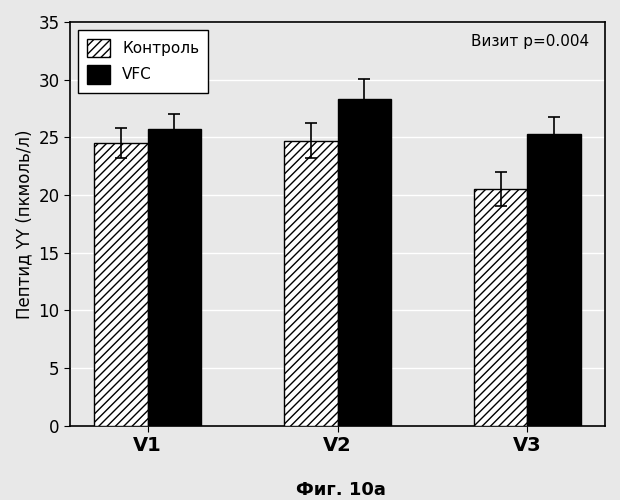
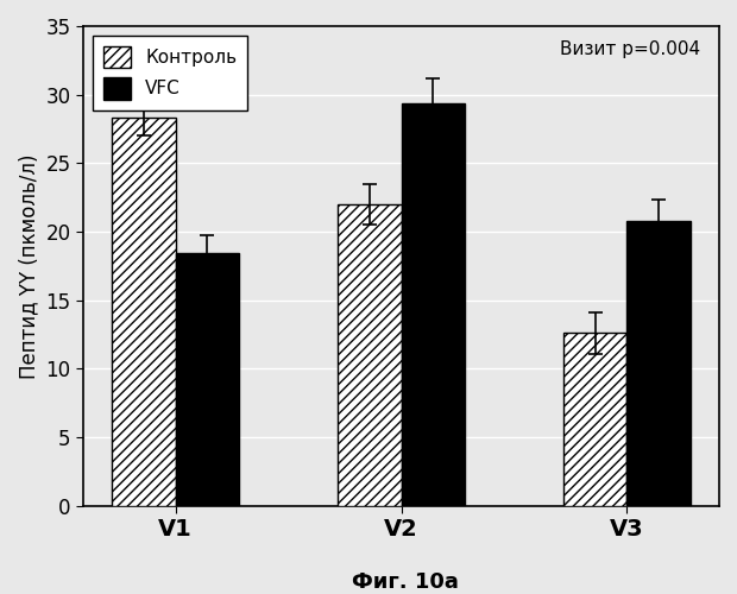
Контроль/V1: 24.5 -> 28.3
VFC/V1: 25.7 -> 18.4
Контроль/V2: 24.7 -> 22.0
VFC/V2: 28.3 -> 29.4
Контроль/V3: 20.5 -> 12.6
VFC/V3: 25.3 -> 20.8
